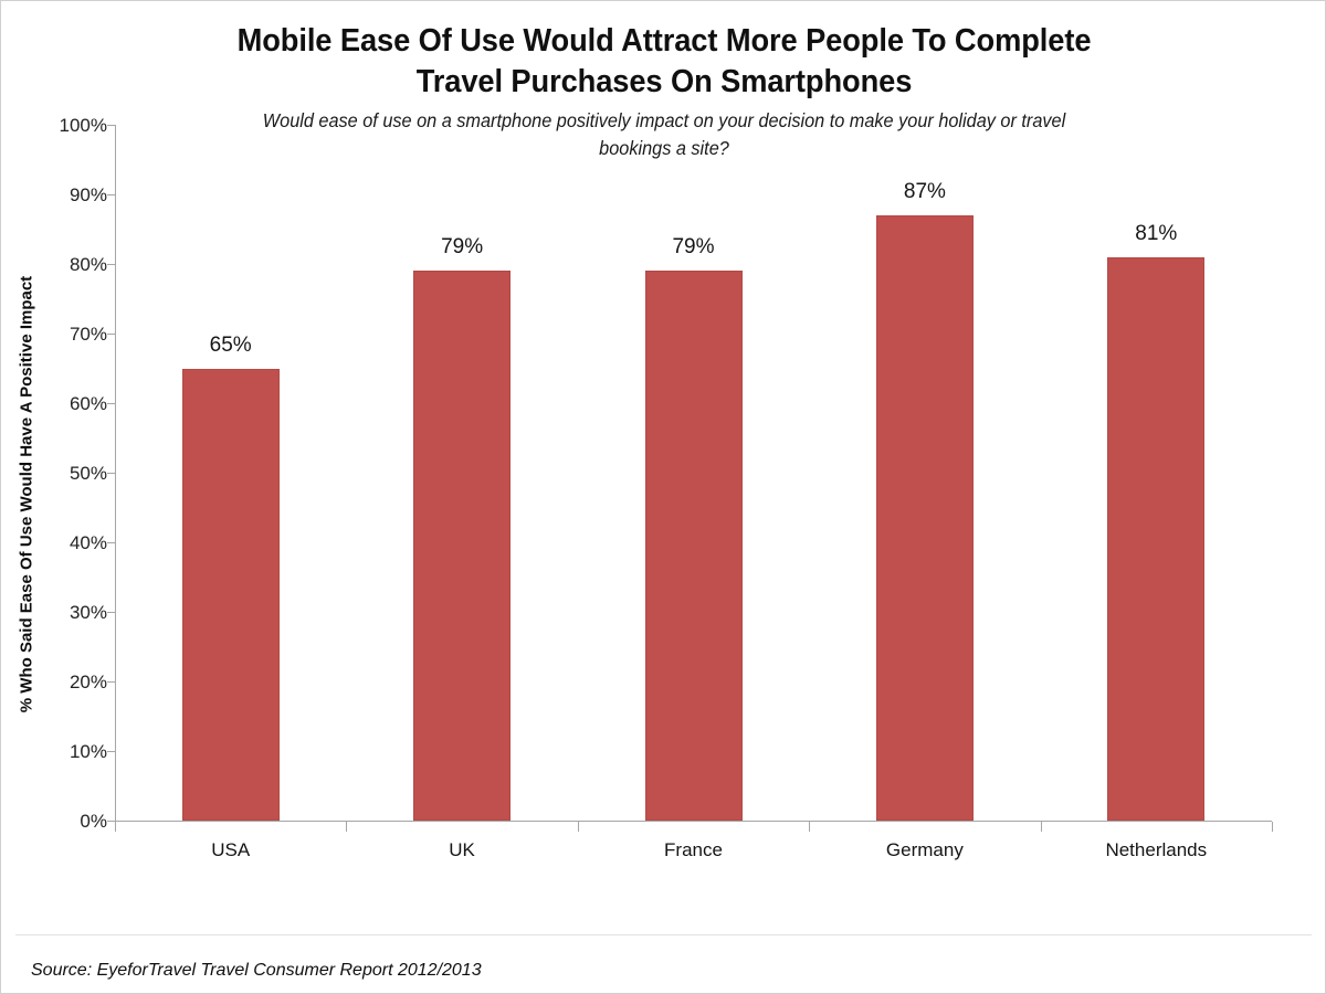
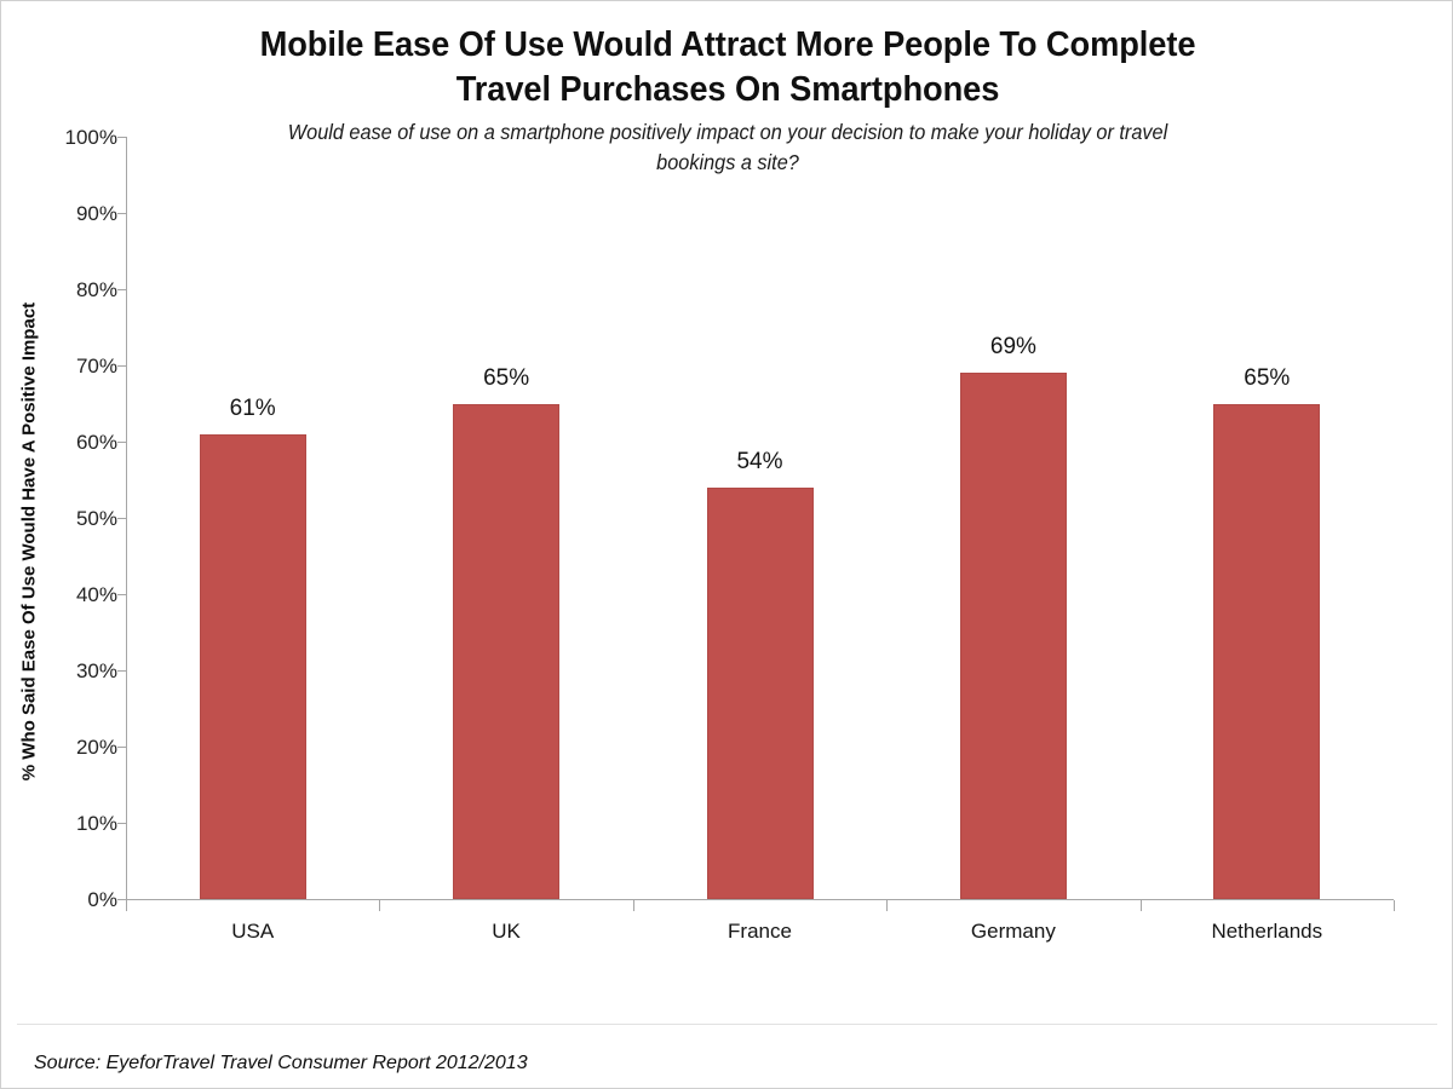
USA: 65% -> 61%
UK: 79% -> 65%
France: 79% -> 54%
Germany: 87% -> 69%
Netherlands: 81% -> 65%
